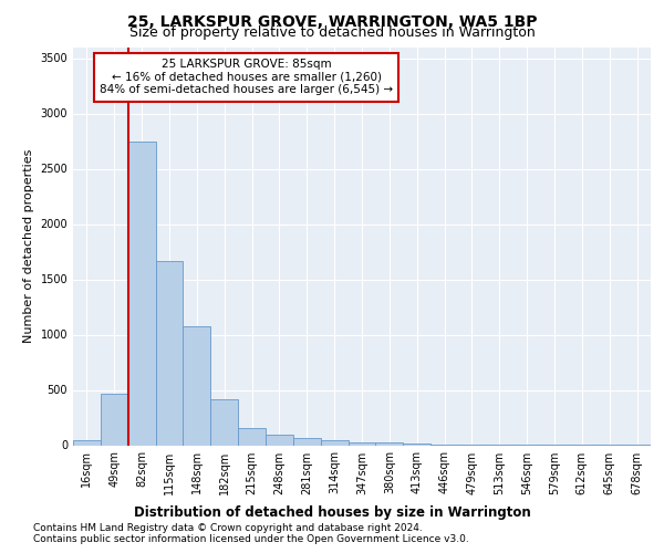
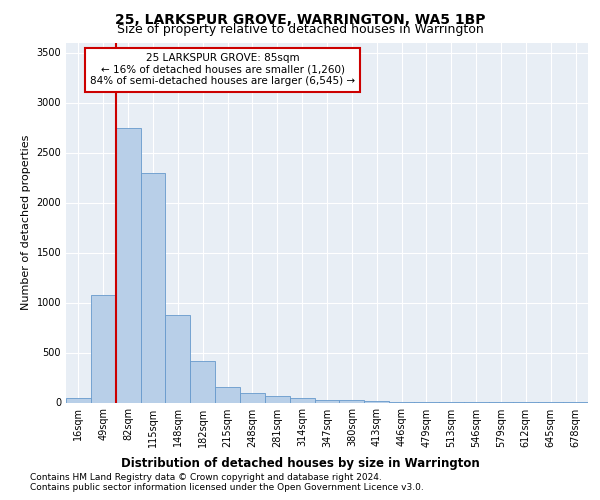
49sqm: 470 -> 1080
115sqm: 1670 -> 2300
148sqm: 1080 -> 880
